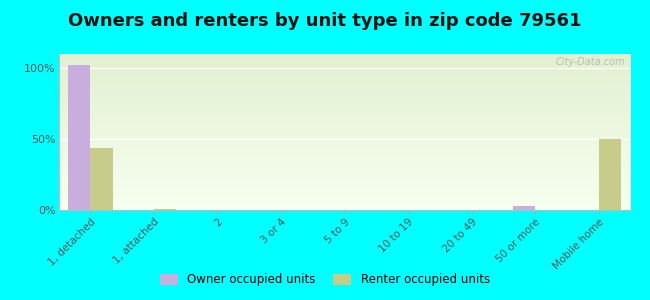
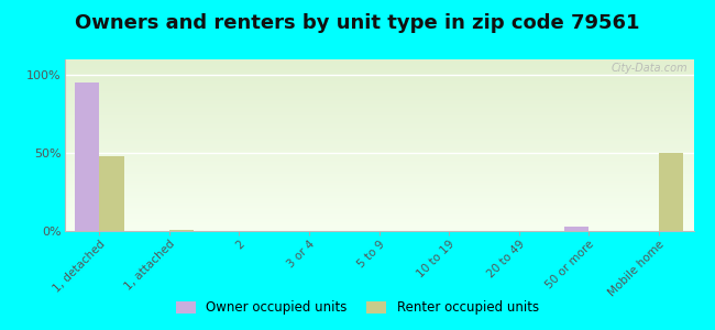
Owner occupied units/1, detached: 102% -> 95%
Renter occupied units/1, detached: 44% -> 48%
